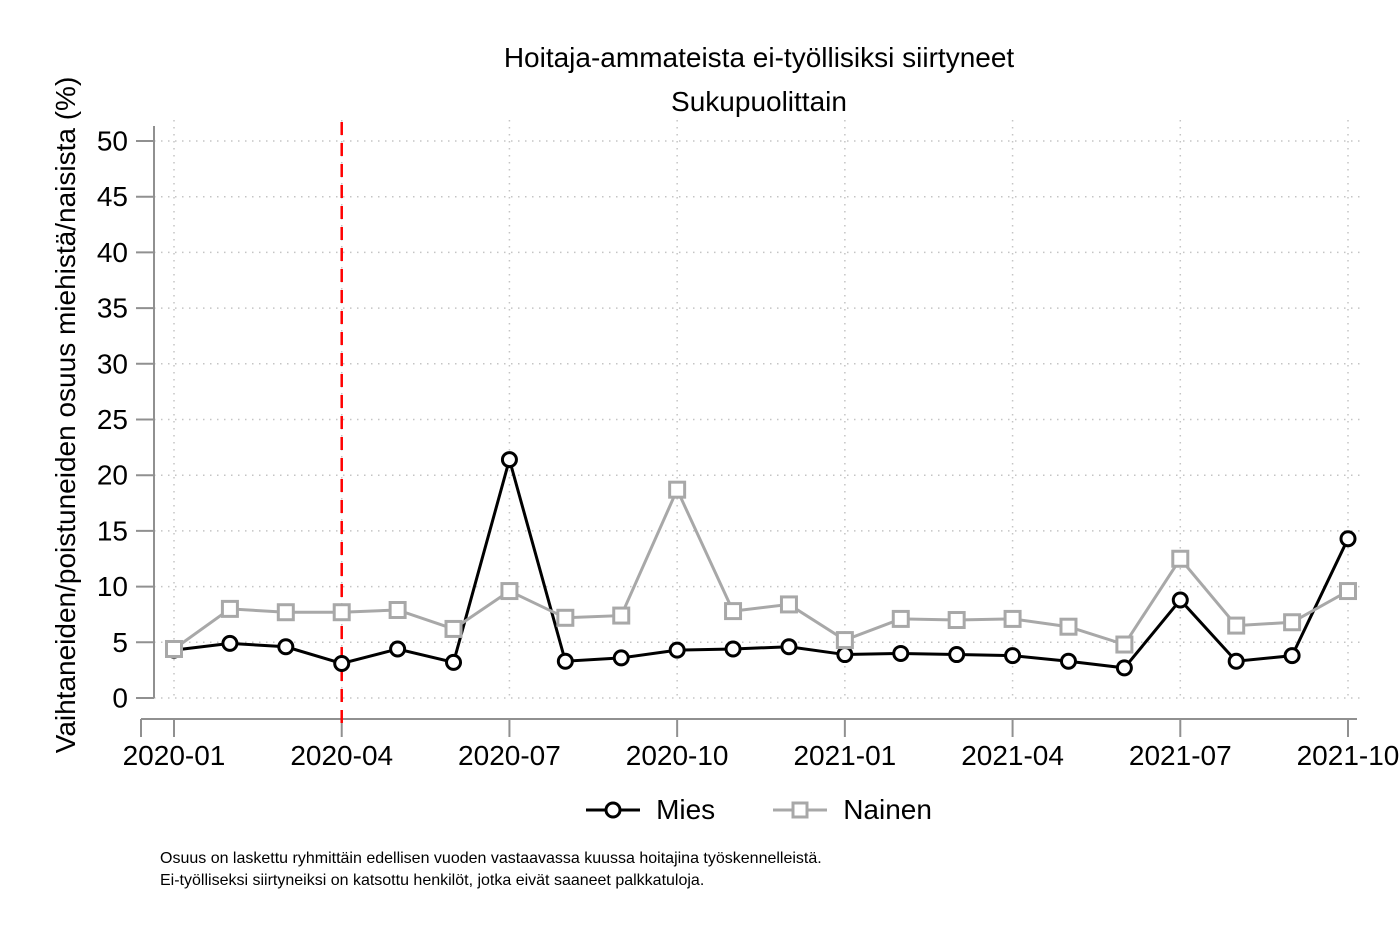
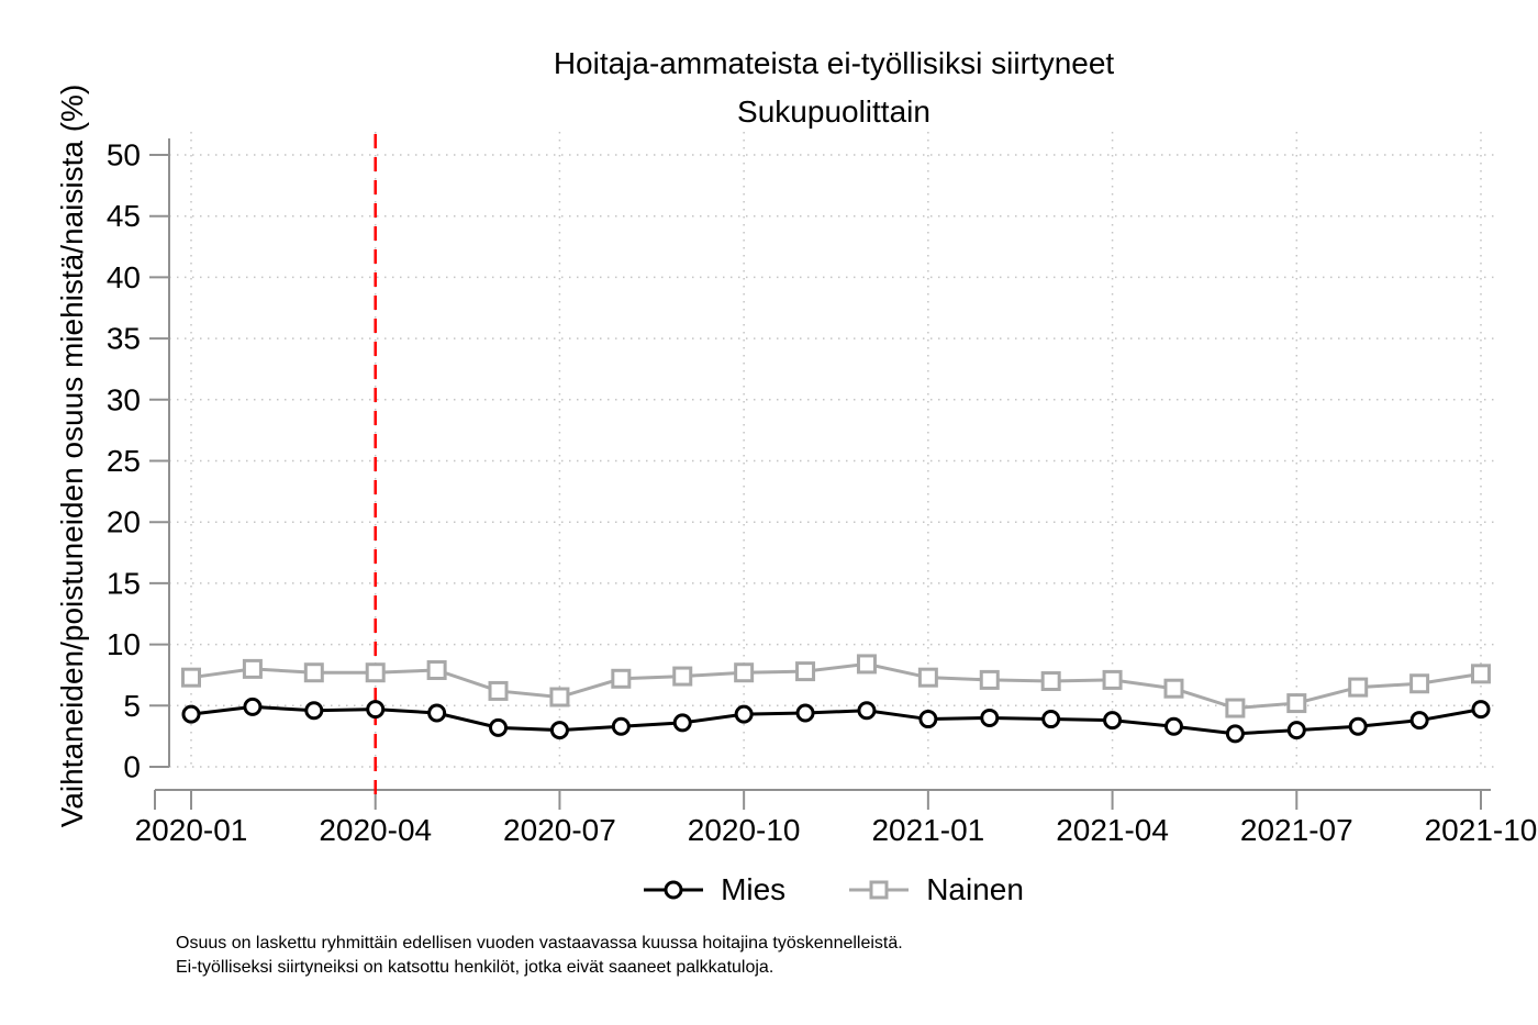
Nainen/2020-01: 4.4 -> 7.3
Mies/2020-04: 3.1 -> 4.7
Mies/2020-07: 21.4 -> 3.0
Nainen/2020-07: 9.6 -> 5.7
Nainen/2020-10: 18.7 -> 7.7
Nainen/2021-01: 5.2 -> 7.3
Mies/2021-07: 8.8 -> 3.0
Nainen/2021-07: 12.5 -> 5.2
Mies/2021-10: 14.3 -> 4.7
Nainen/2021-10: 9.6 -> 7.6
